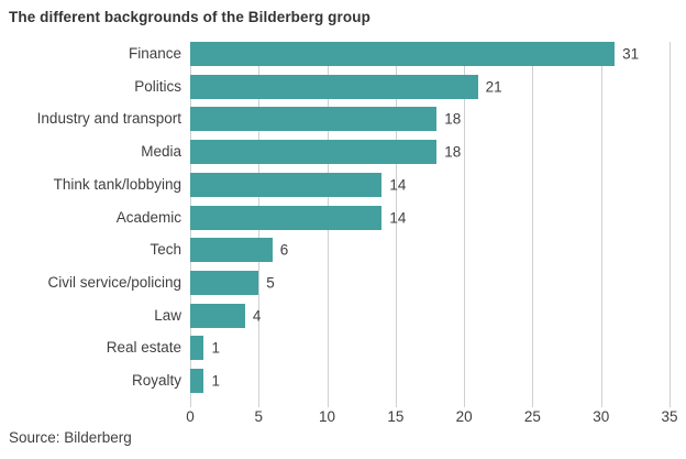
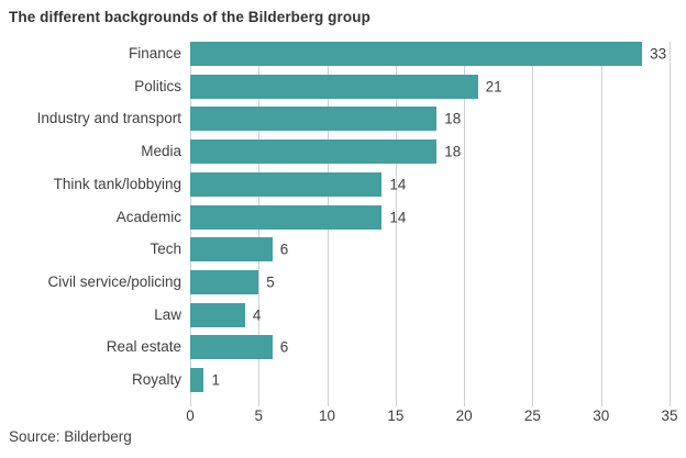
Finance: 31 -> 33
Real estate: 1 -> 6
